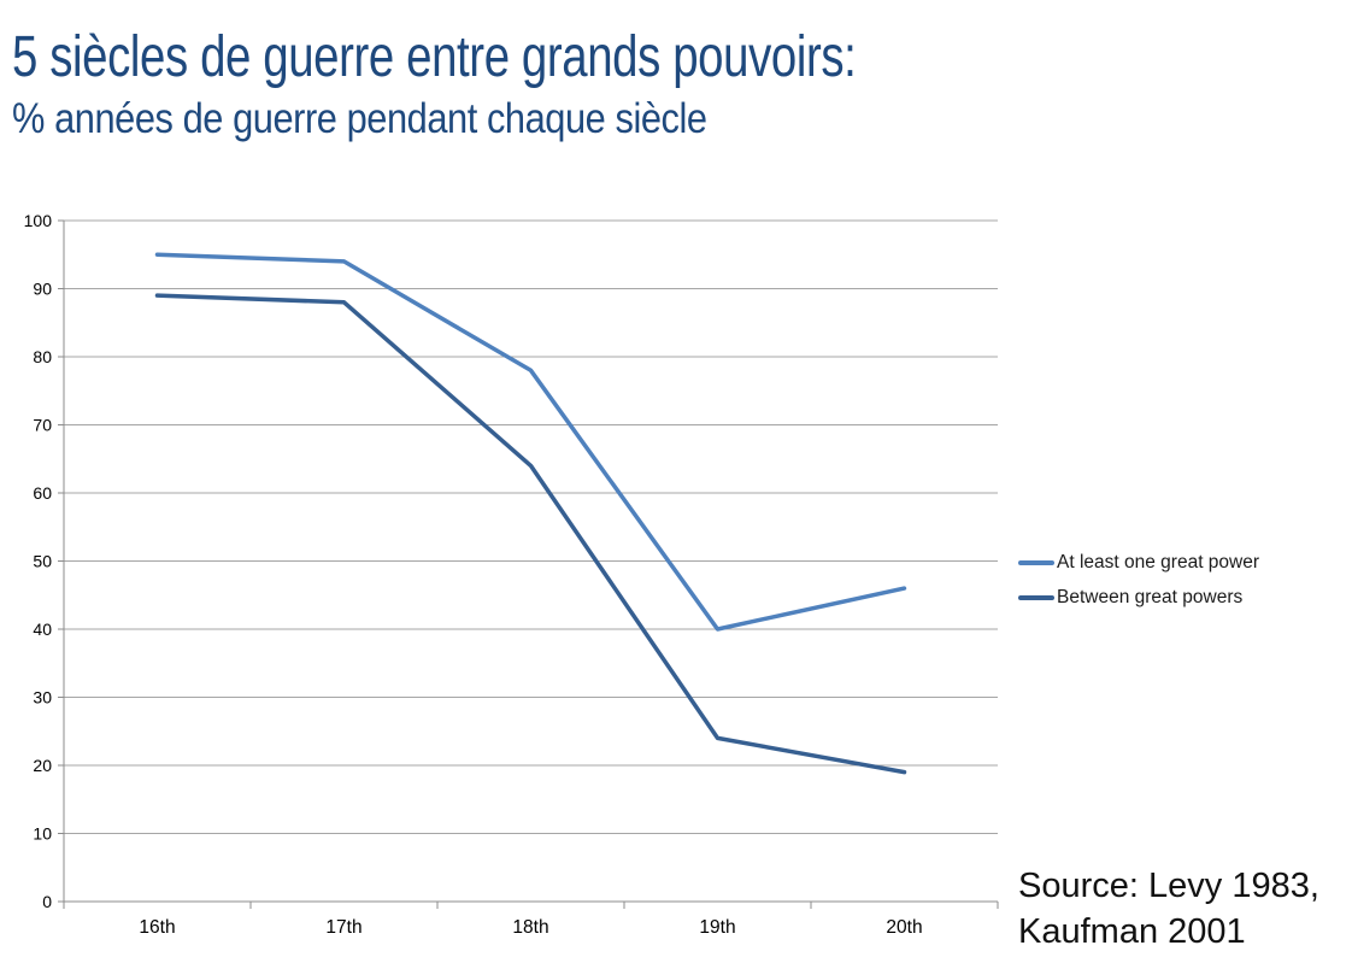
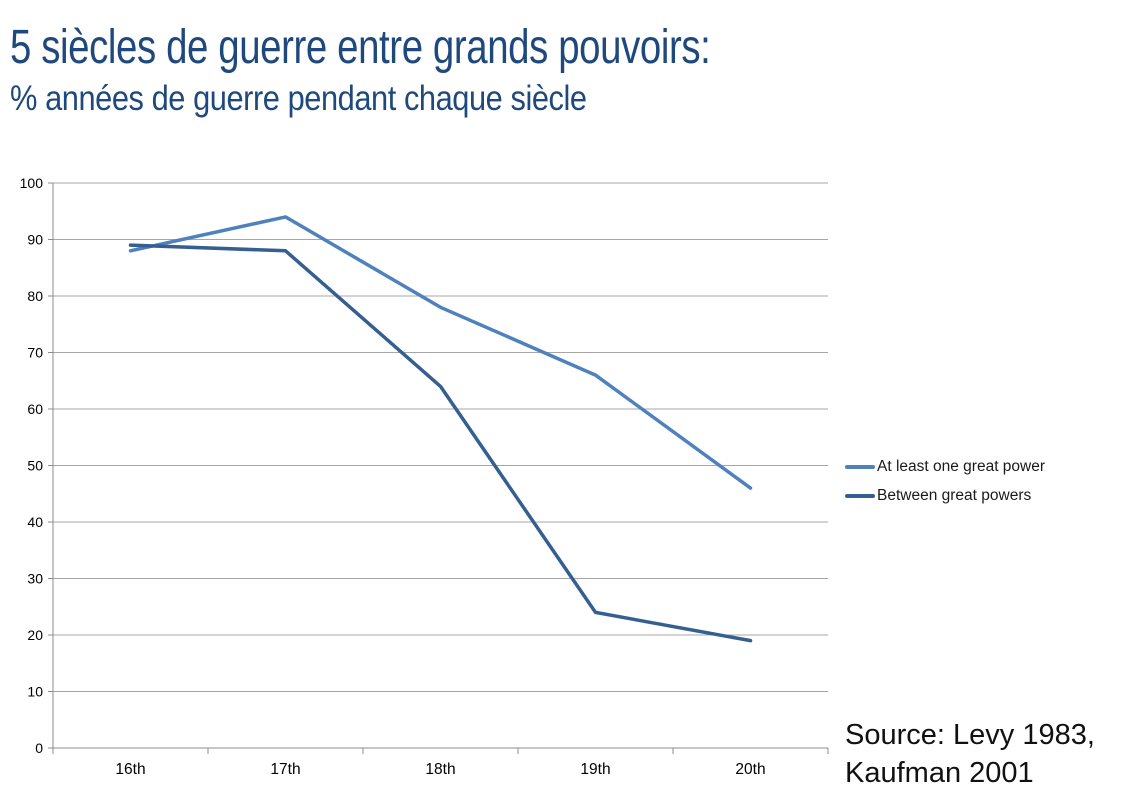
At least one great power/16th: 95 -> 88
At least one great power/19th: 40 -> 66
